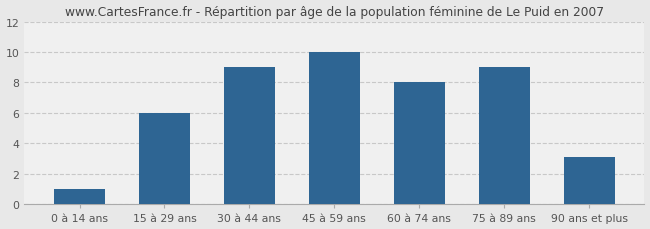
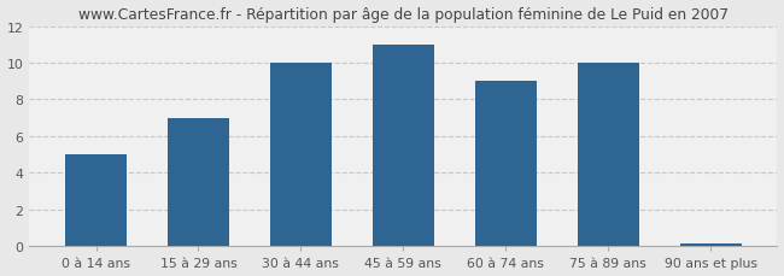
0 à 14 ans: 1.0 -> 5.0
15 à 29 ans: 6.0 -> 7.0
30 à 44 ans: 9.0 -> 10.0
45 à 59 ans: 10.0 -> 11.0
60 à 74 ans: 8.0 -> 9.0
75 à 89 ans: 9.0 -> 10.0
90 ans et plus: 3.1 -> 0.1
